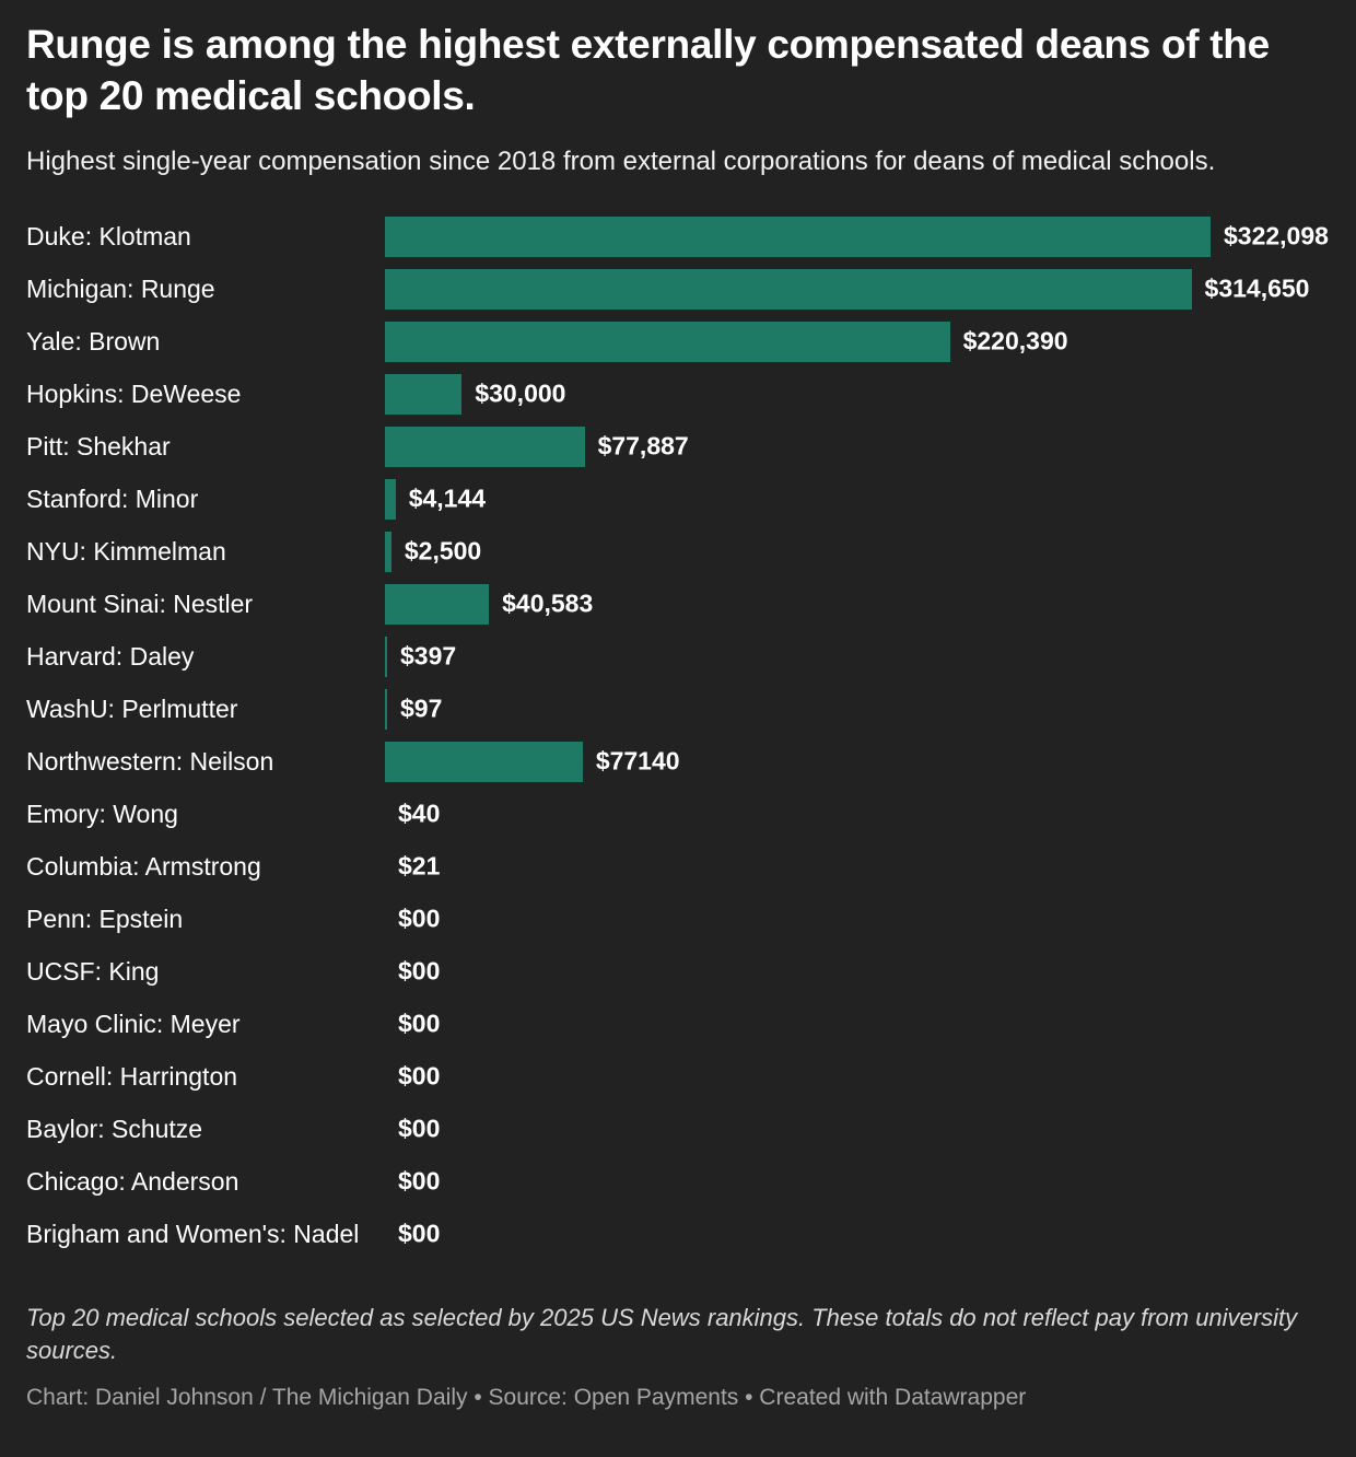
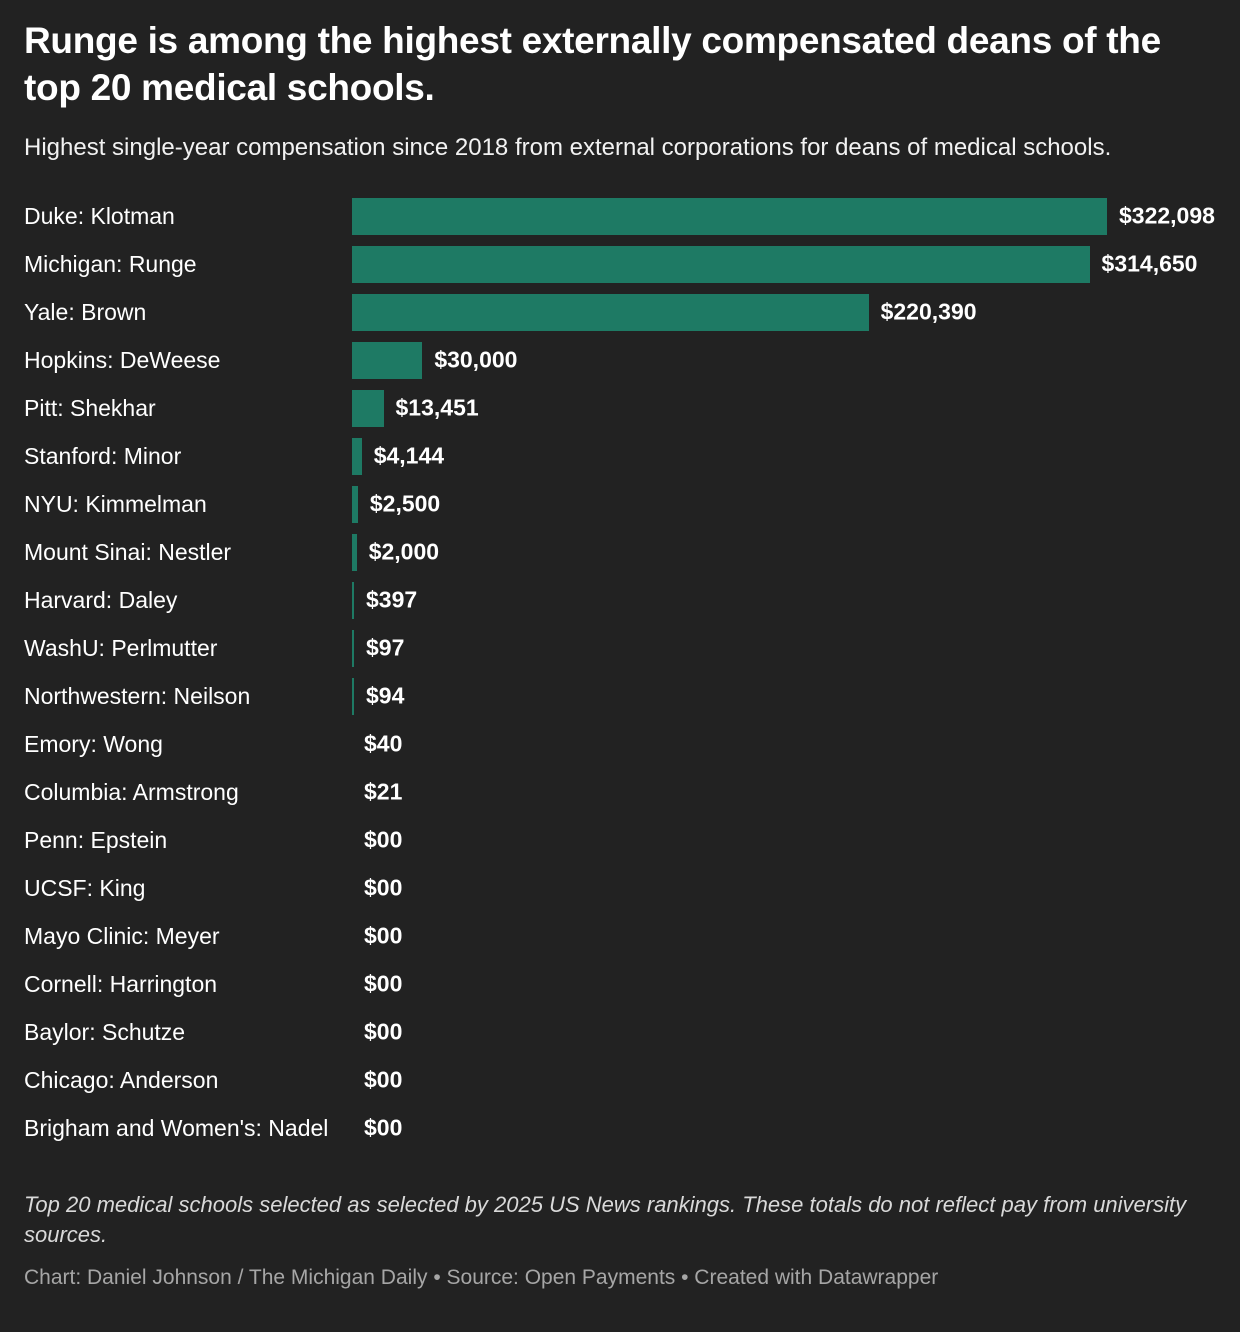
Pitt: Shekhar: $77,887 -> $13,451
Mount Sinai: Nestler: $40,583 -> $2,000
Northwestern: Neilson: $77140 -> $94
